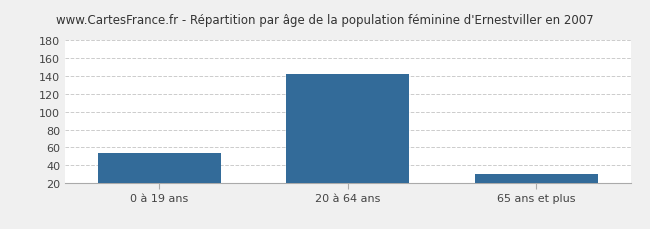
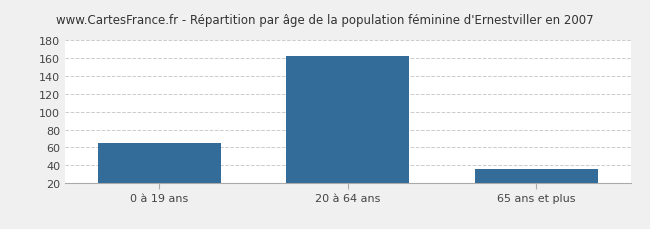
0 à 19 ans: 54 -> 65
20 à 64 ans: 142 -> 163
65 ans et plus: 30 -> 36
